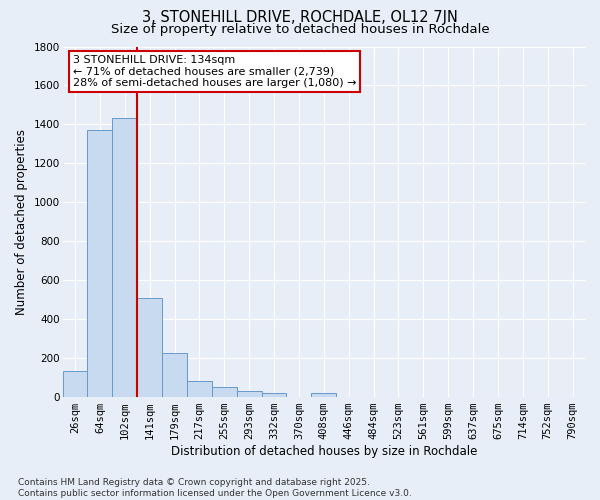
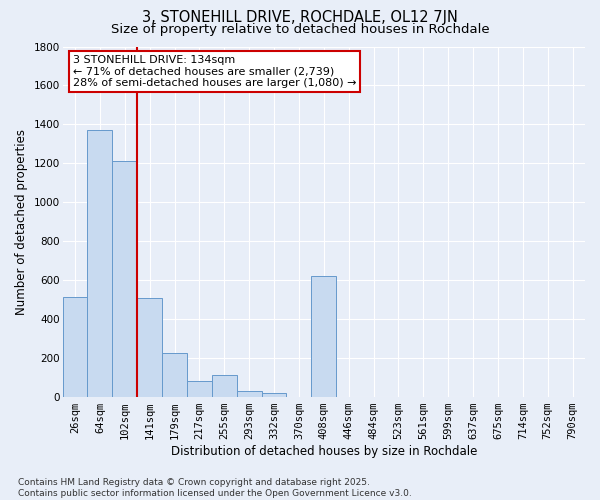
26sqm: 130 -> 510
102sqm: 1430 -> 1210
255sqm: 50 -> 110
408sqm: 20 -> 620
